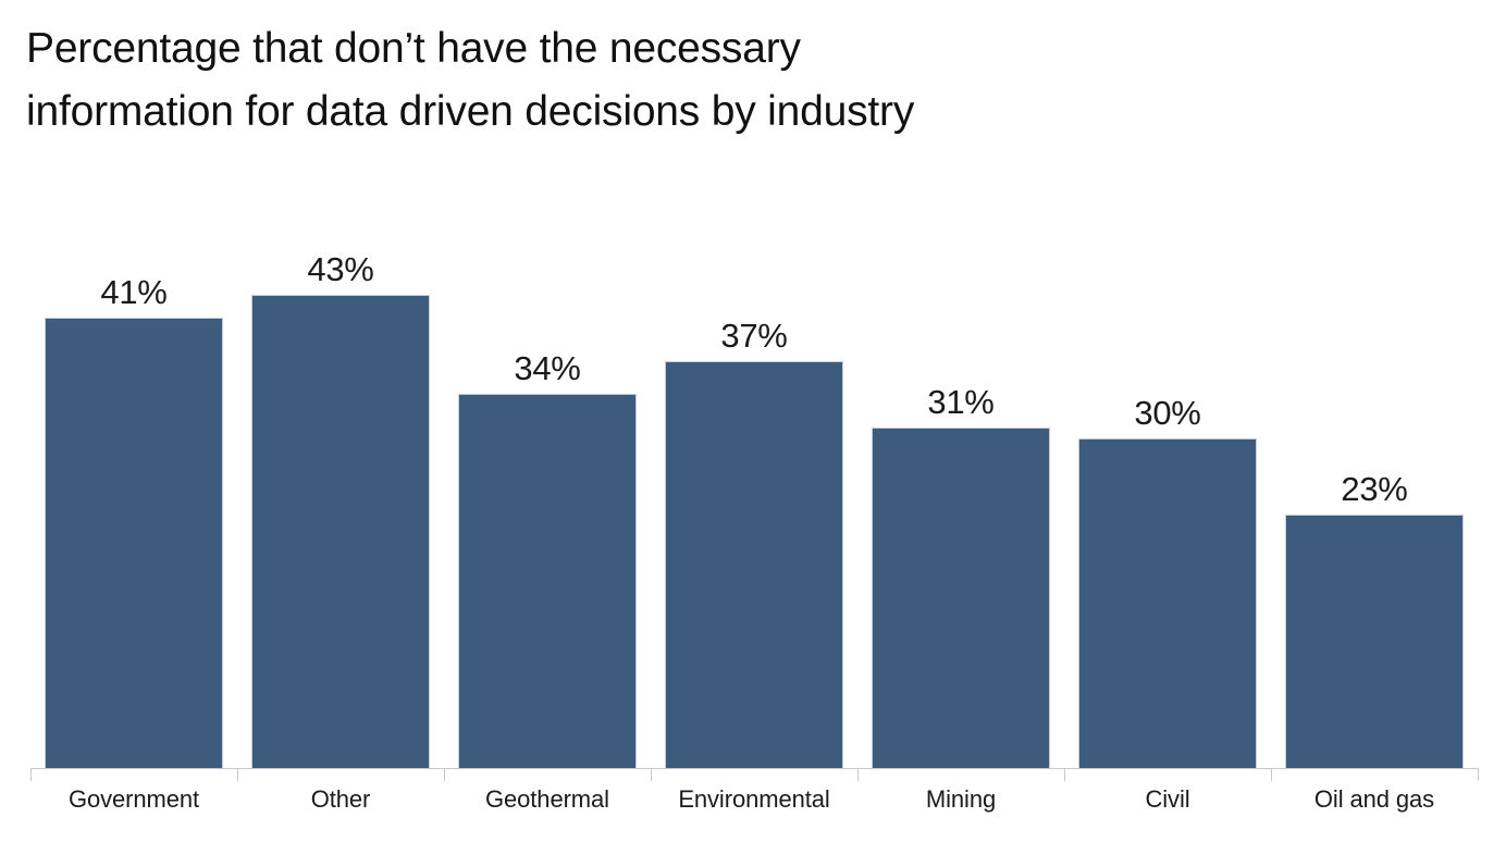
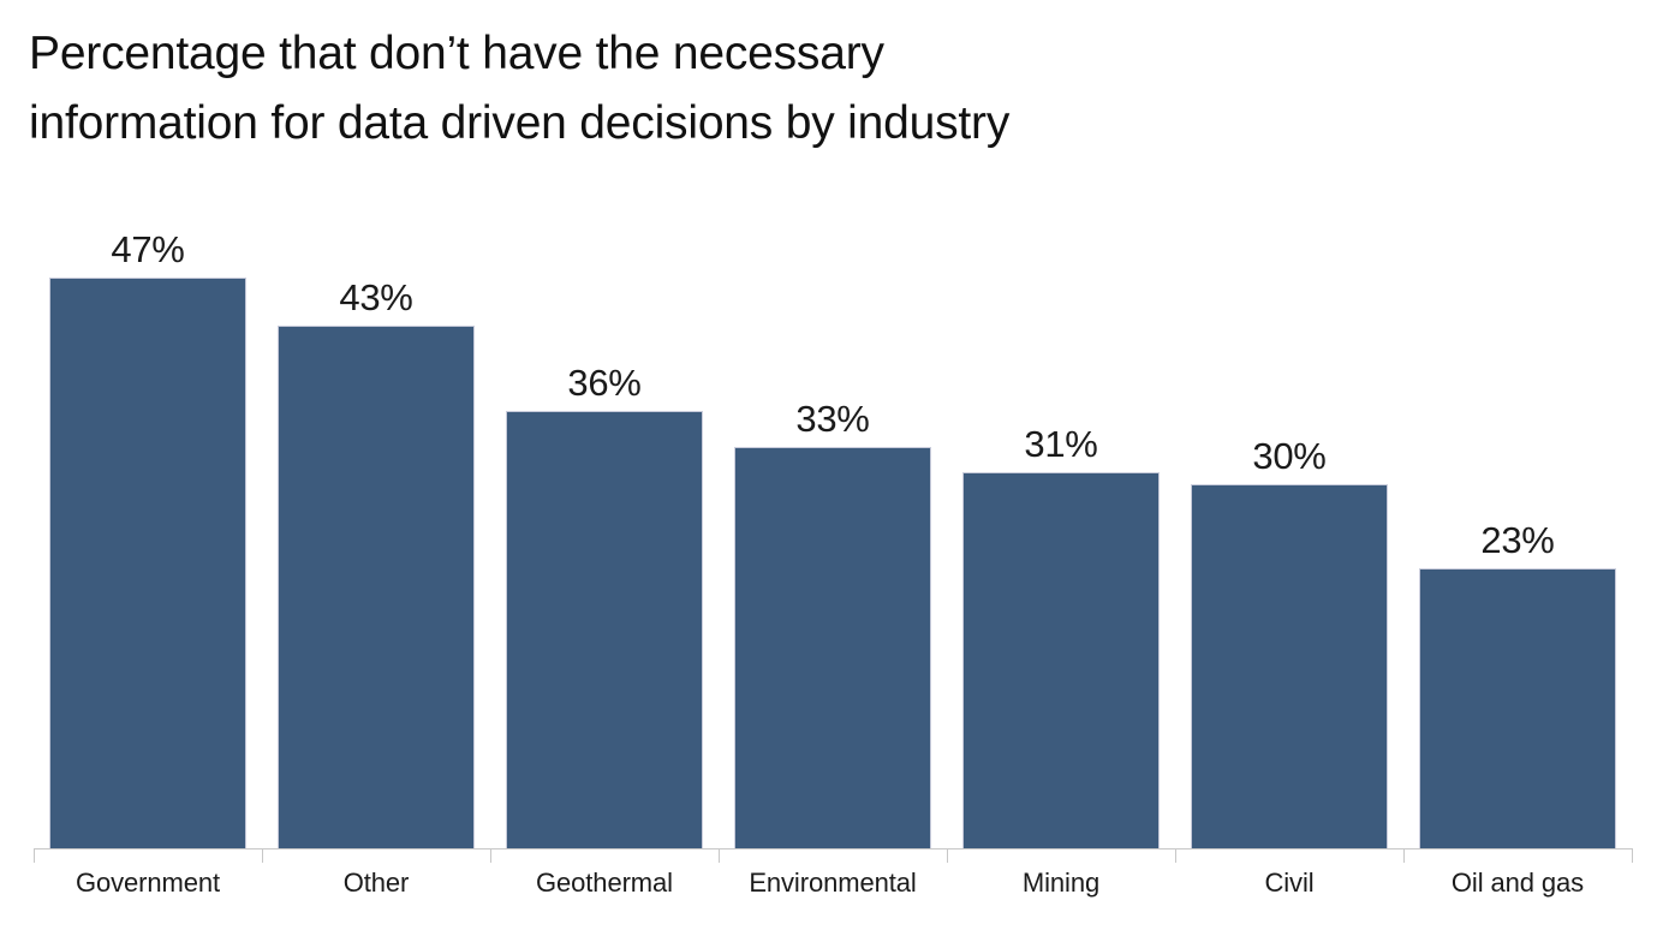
Government: 41% -> 47%
Geothermal: 34% -> 36%
Environmental: 37% -> 33%
